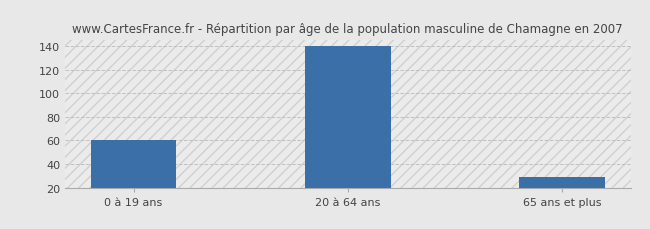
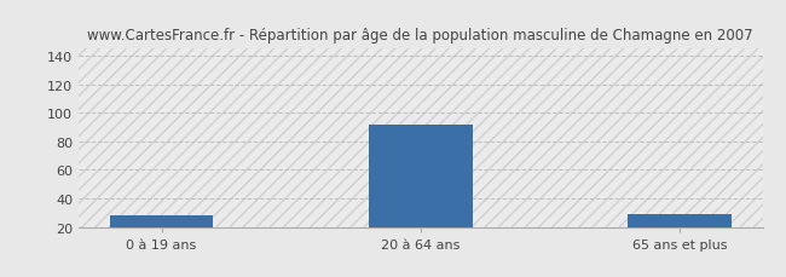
0 à 19 ans: 60 -> 28
20 à 64 ans: 140 -> 92
